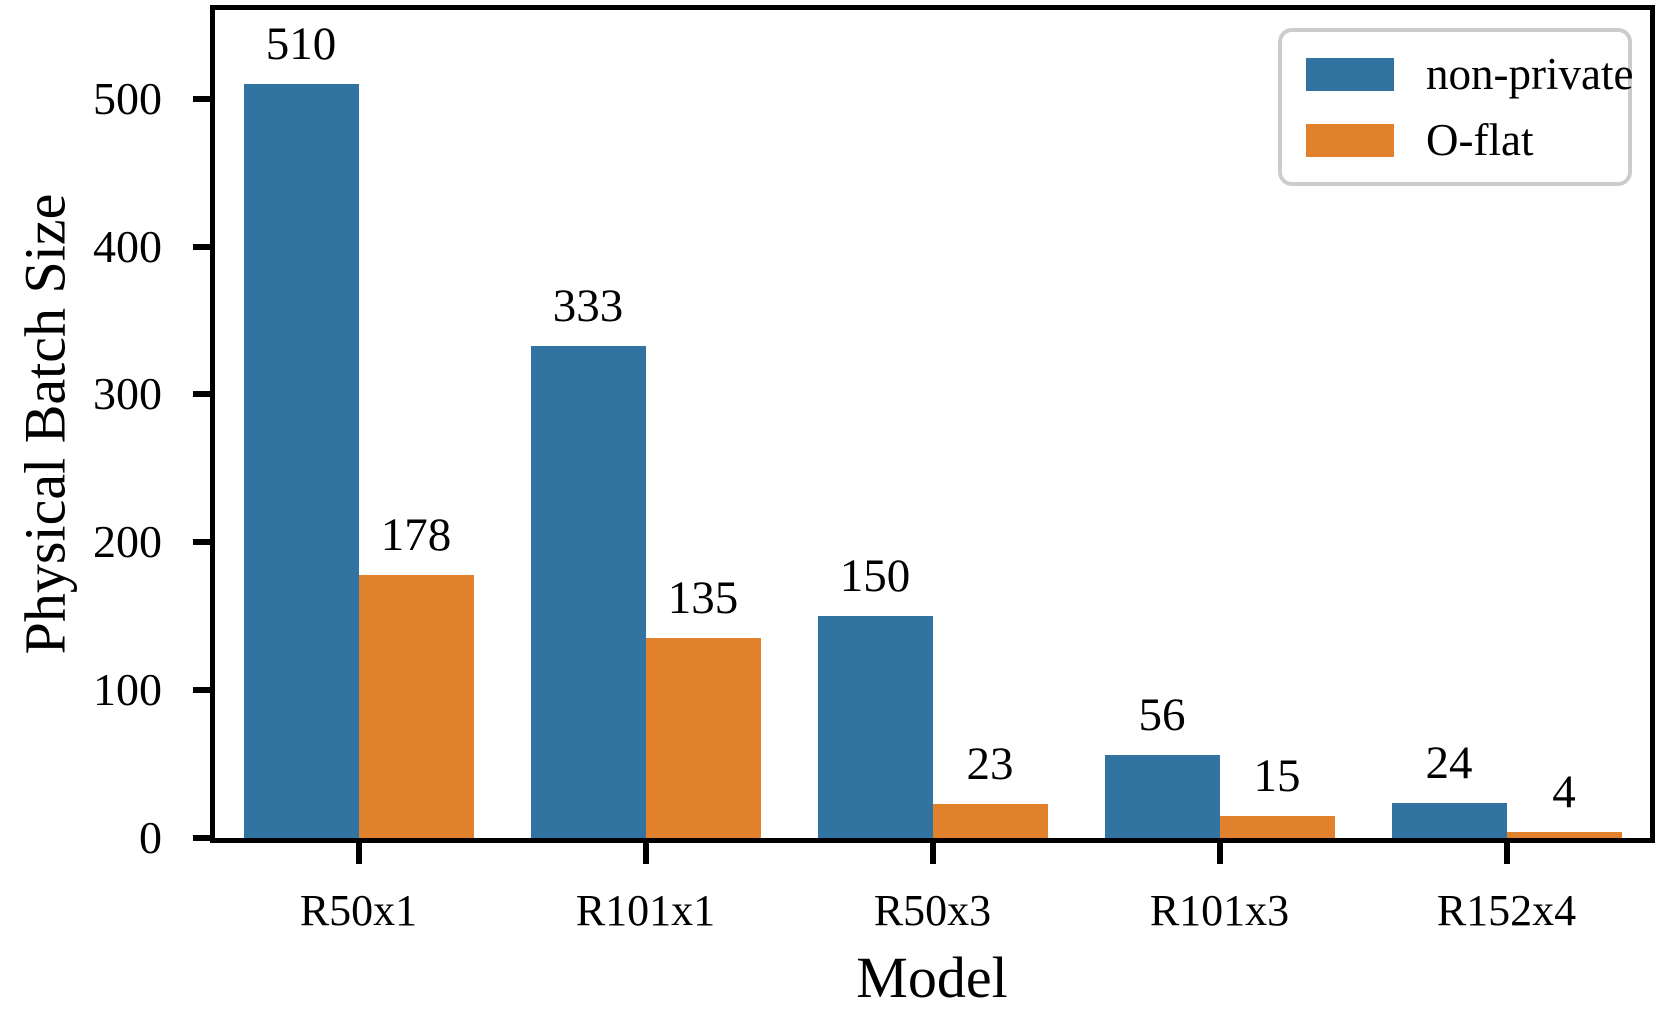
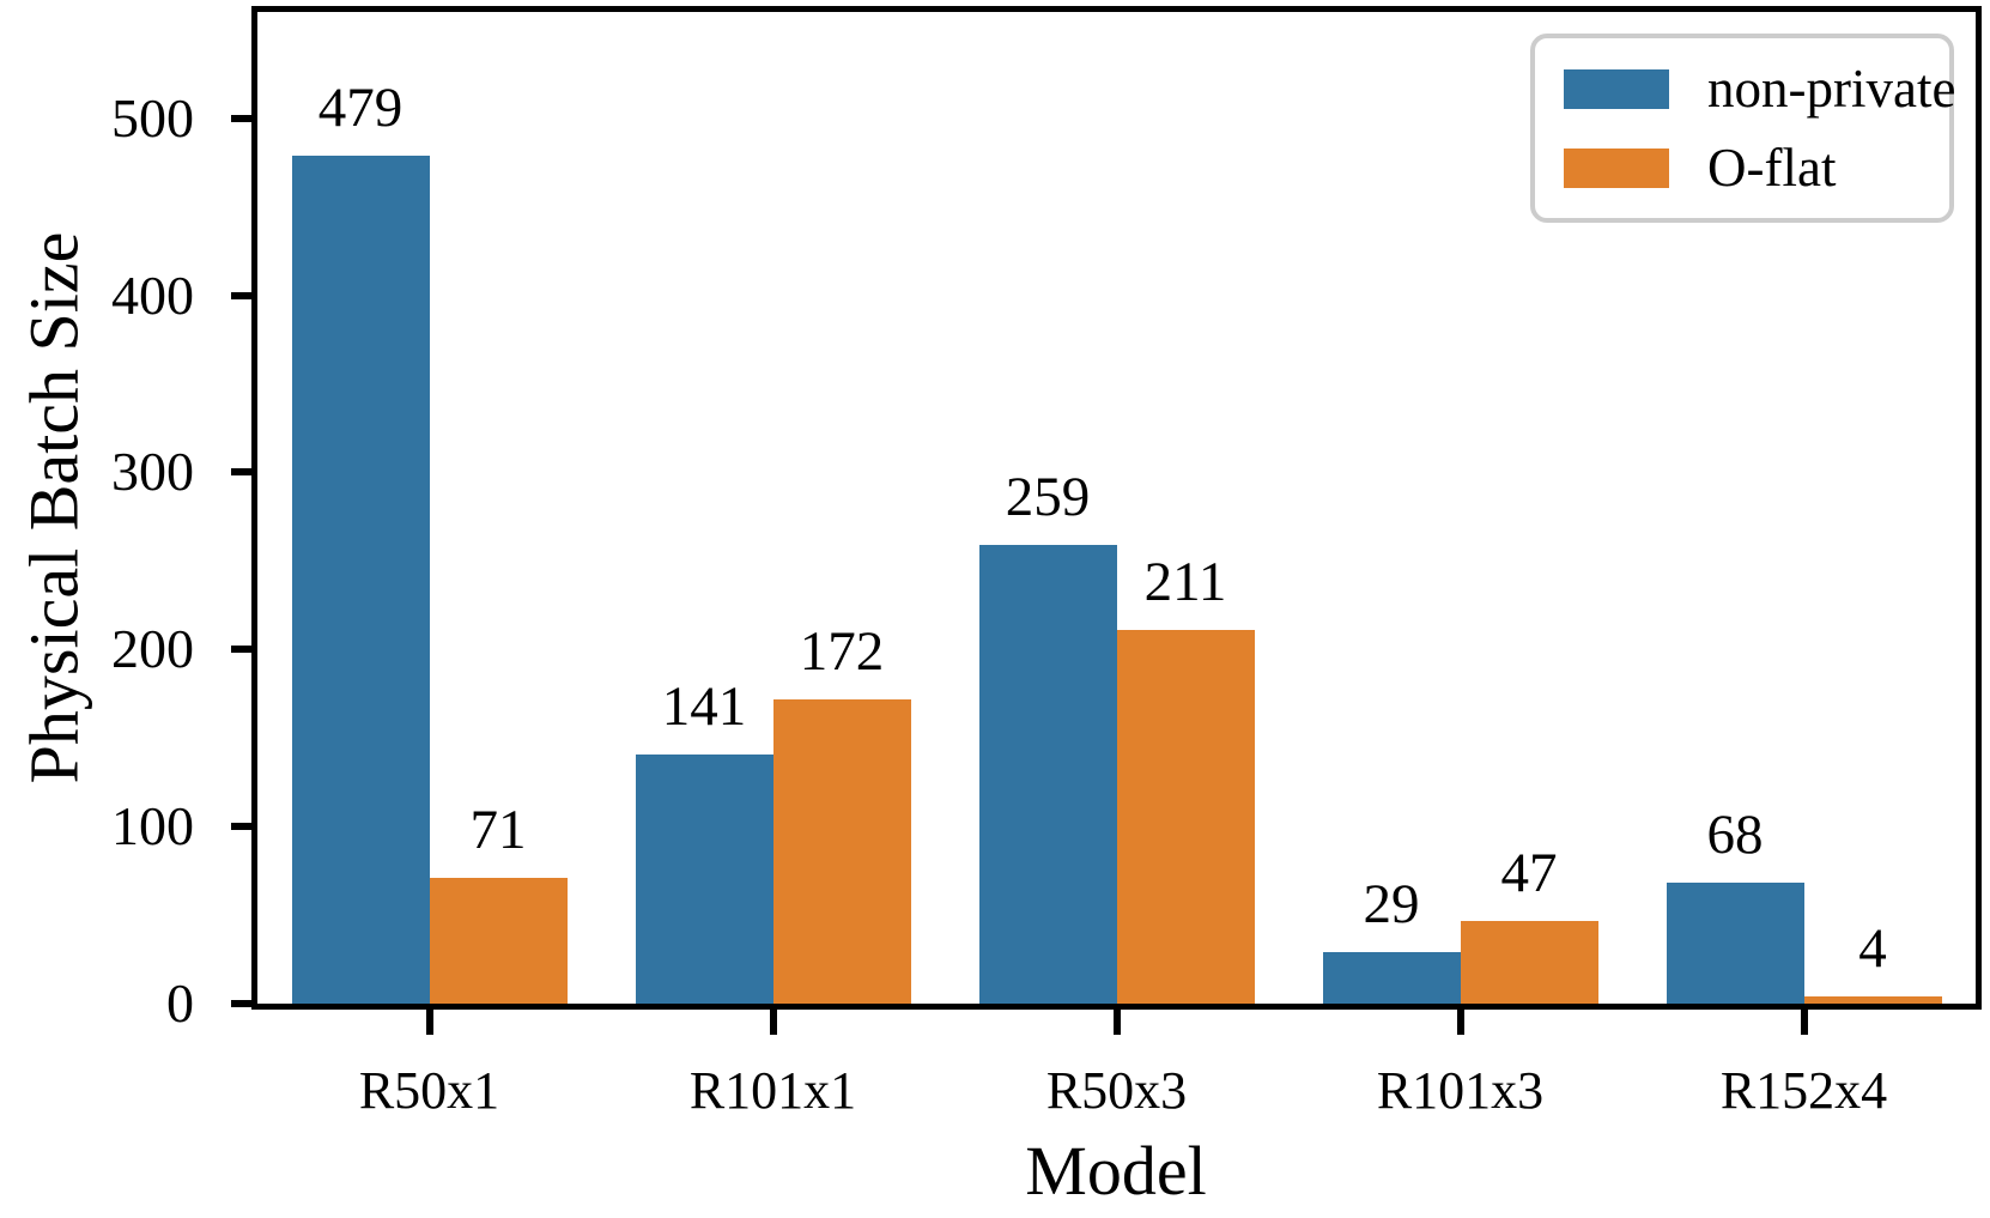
non-private/R50x1: 510 -> 479
O-flat/R50x1: 178 -> 71
non-private/R101x1: 333 -> 141
O-flat/R101x1: 135 -> 172
non-private/R50x3: 150 -> 259
O-flat/R50x3: 23 -> 211
non-private/R101x3: 56 -> 29
O-flat/R101x3: 15 -> 47
non-private/R152x4: 24 -> 68
